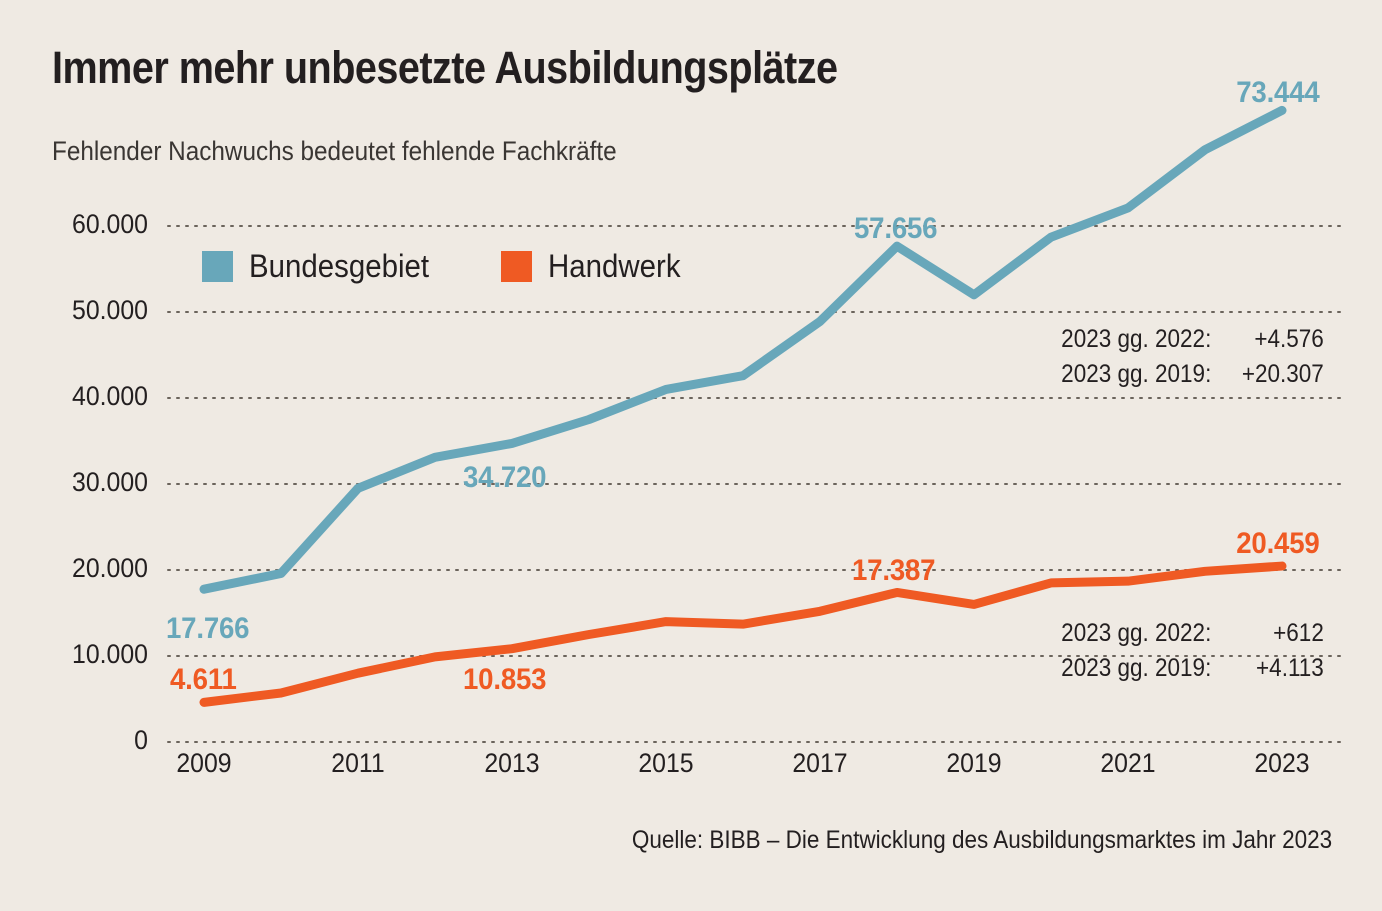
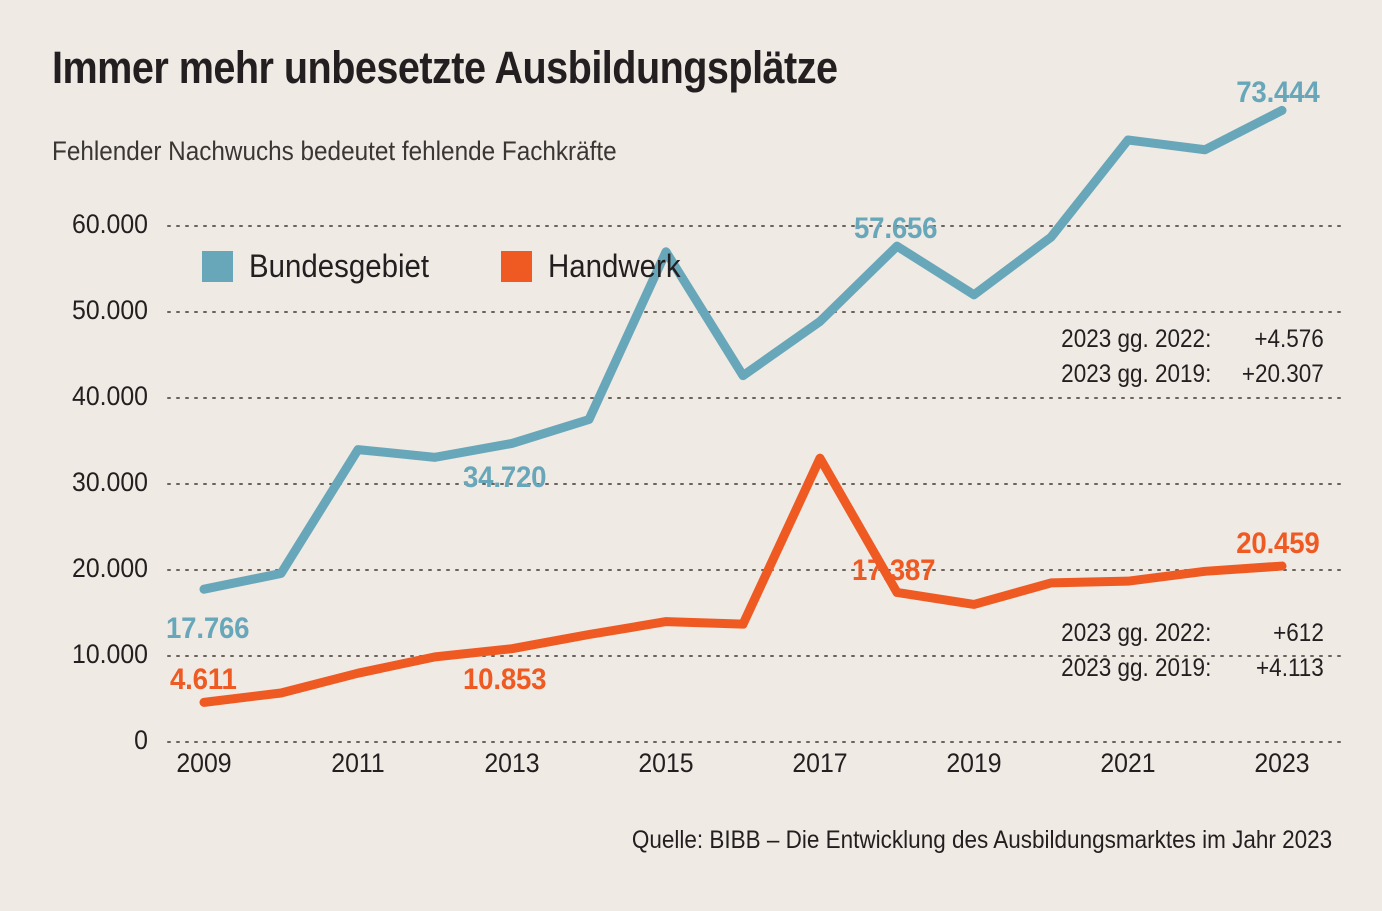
Bundesgebiet/2011: 30000 -> 34000
Bundesgebiet/2015: 41000 -> 57000
Handwerk/2017: 15000 -> 33000
Bundesgebiet/2021: 62000 -> 70000
